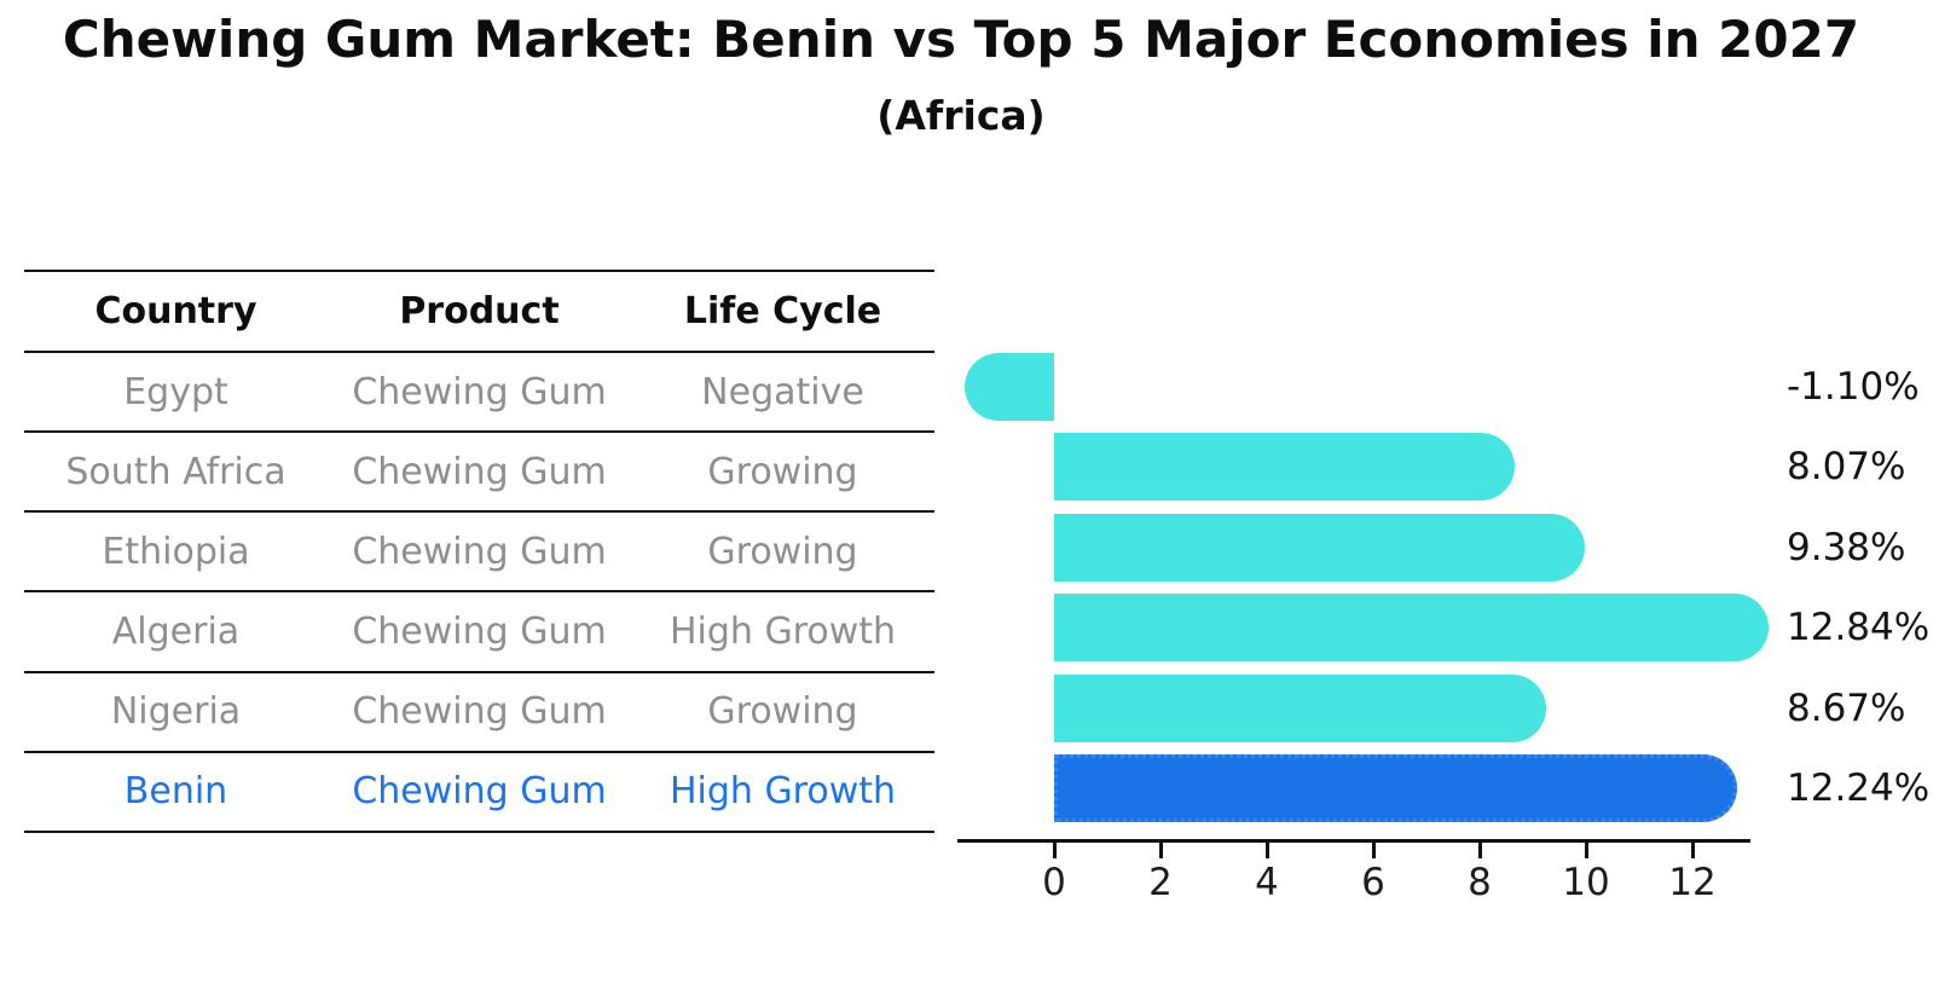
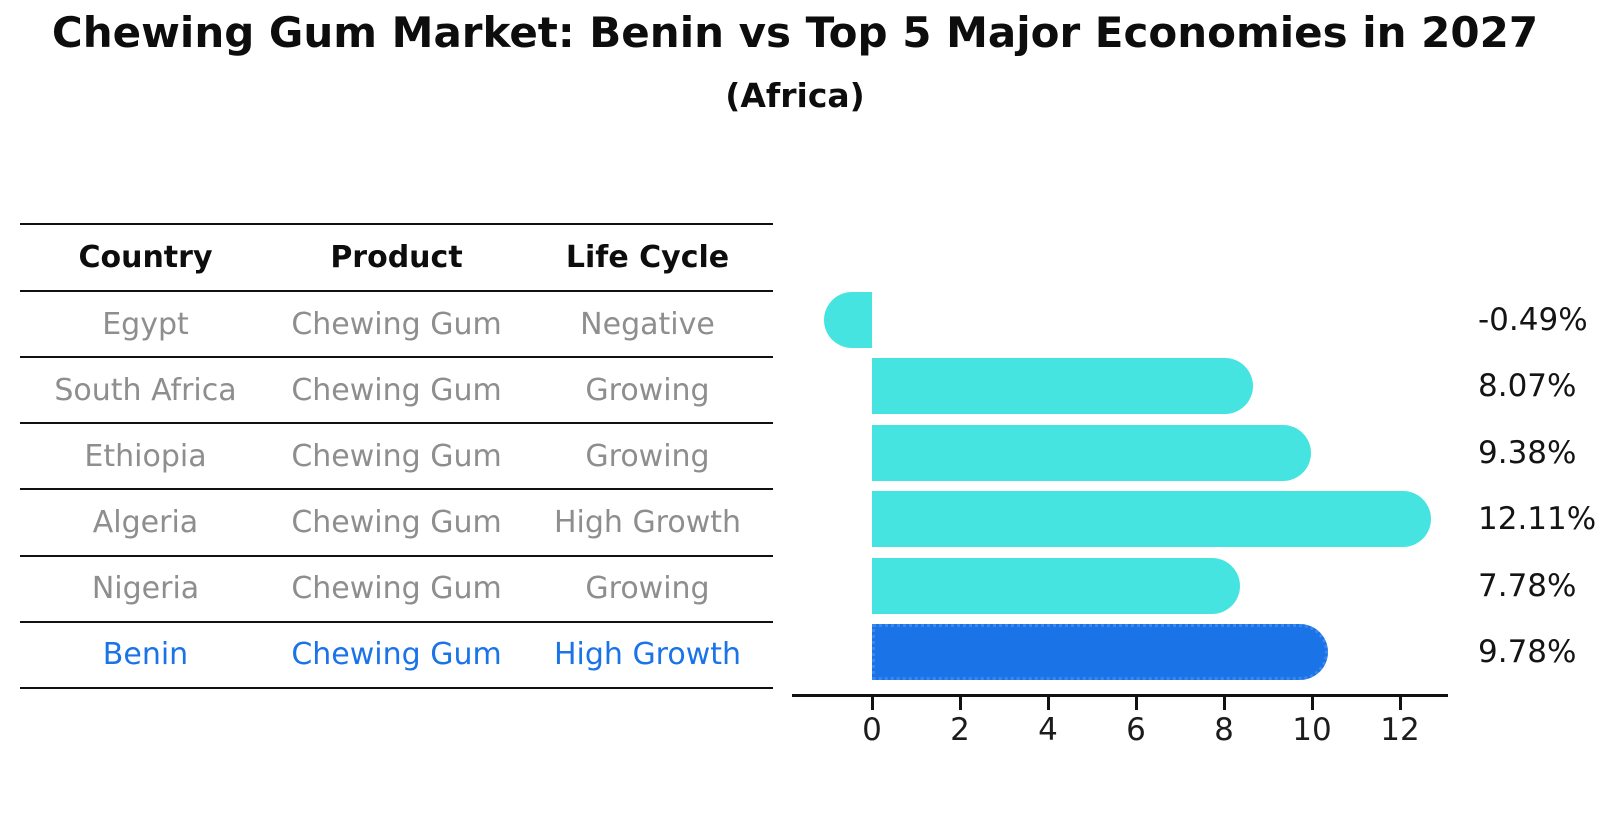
Egypt: -1.10% -> -0.49%
Algeria: 12.84% -> 12.11%
Nigeria: 8.67% -> 7.78%
Benin: 12.24% -> 9.78%
